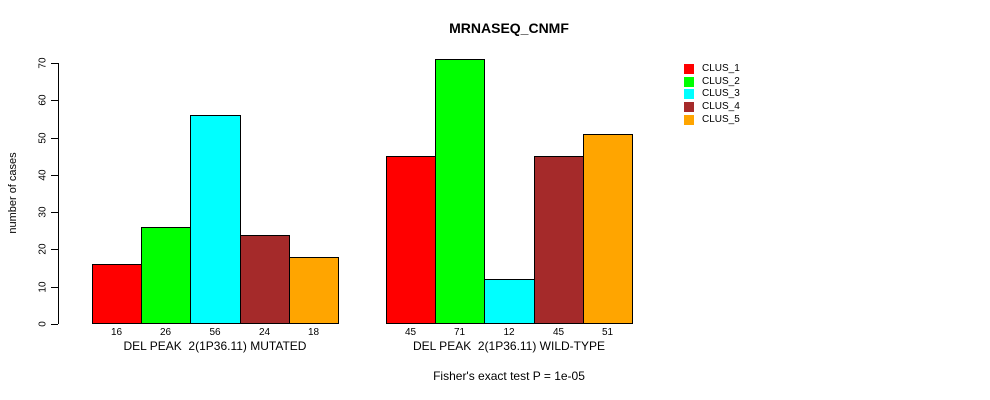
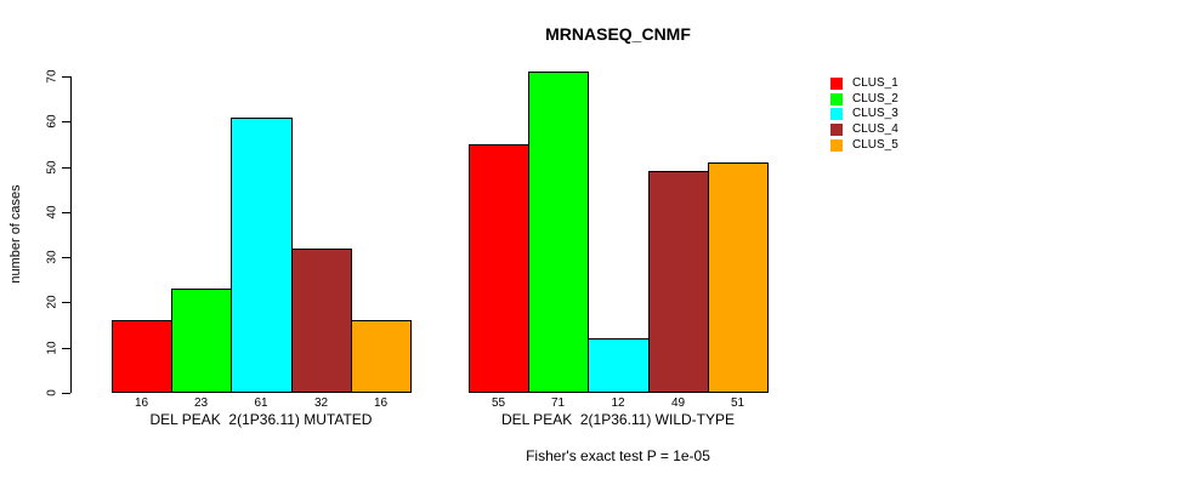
CLUS_2/DEL PEAK 2(1P36.11) MUTATED: 26 -> 23
CLUS_3/DEL PEAK 2(1P36.11) MUTATED: 56 -> 61
CLUS_4/DEL PEAK 2(1P36.11) MUTATED: 24 -> 32
CLUS_5/DEL PEAK 2(1P36.11) MUTATED: 18 -> 16
CLUS_1/DEL PEAK 2(1P36.11) WILD-TYPE: 45 -> 55
CLUS_4/DEL PEAK 2(1P36.11) WILD-TYPE: 45 -> 49
